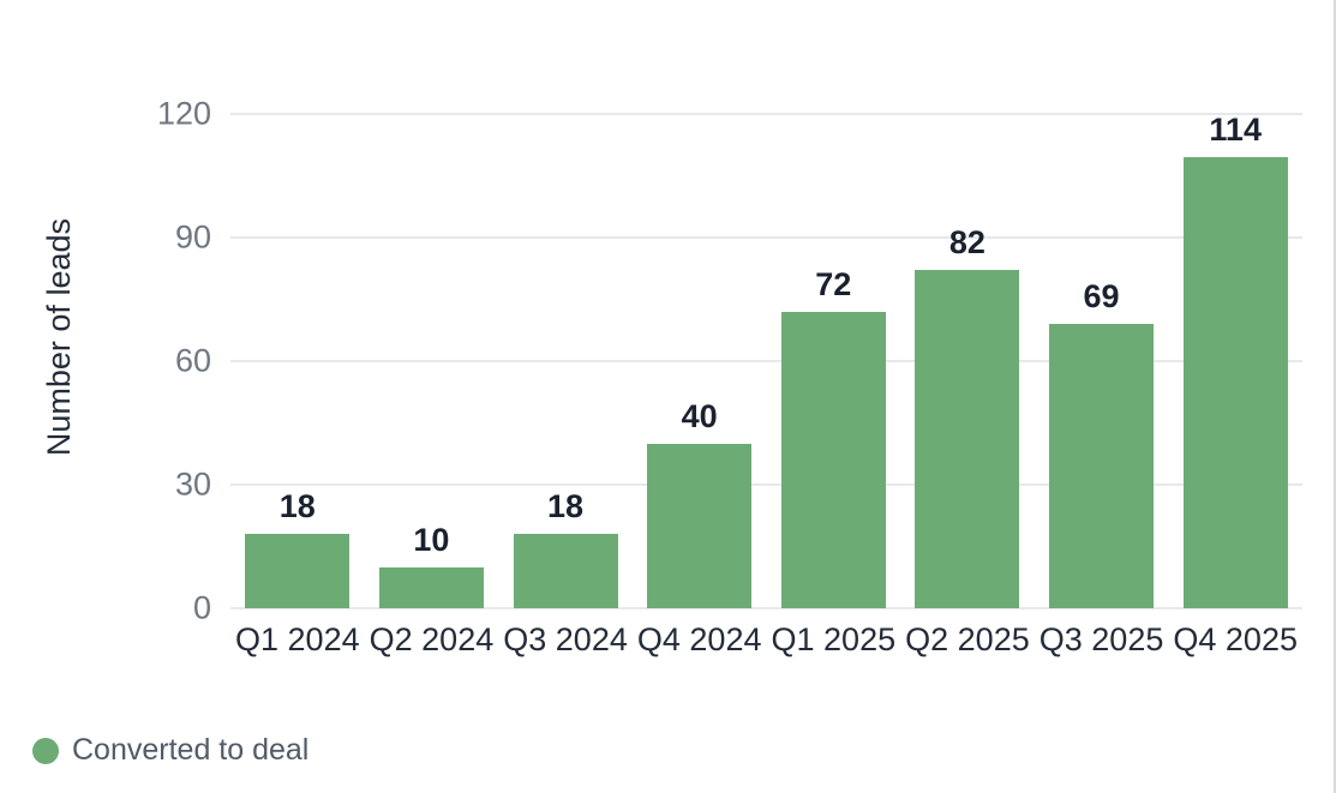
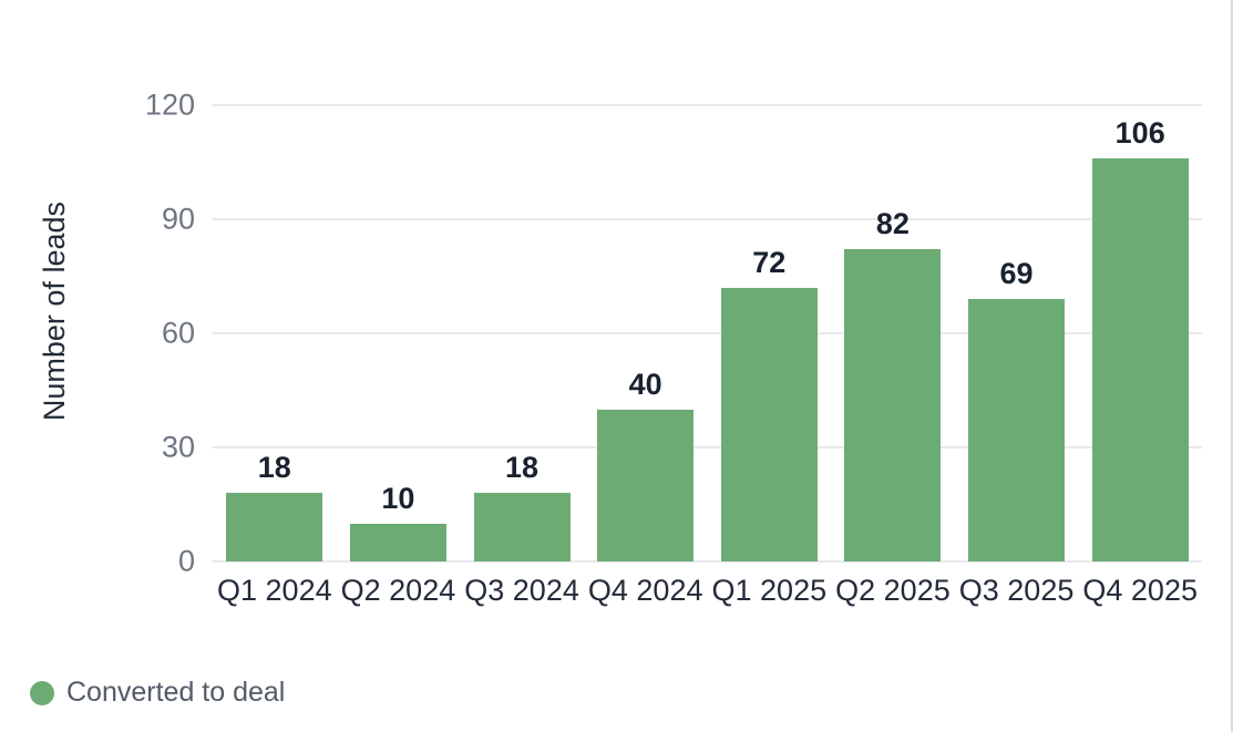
Q4 2025: 114 -> 106
